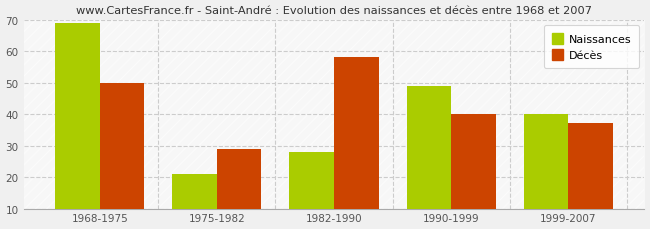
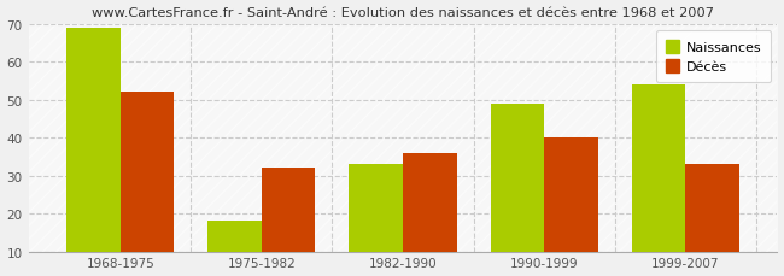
Décès/1968-1975: 50 -> 52
Naissances/1975-1982: 21 -> 18
Décès/1975-1982: 29 -> 32
Naissances/1982-1990: 28 -> 33
Décès/1982-1990: 58 -> 36
Naissances/1999-2007: 40 -> 54
Décès/1999-2007: 37 -> 33
